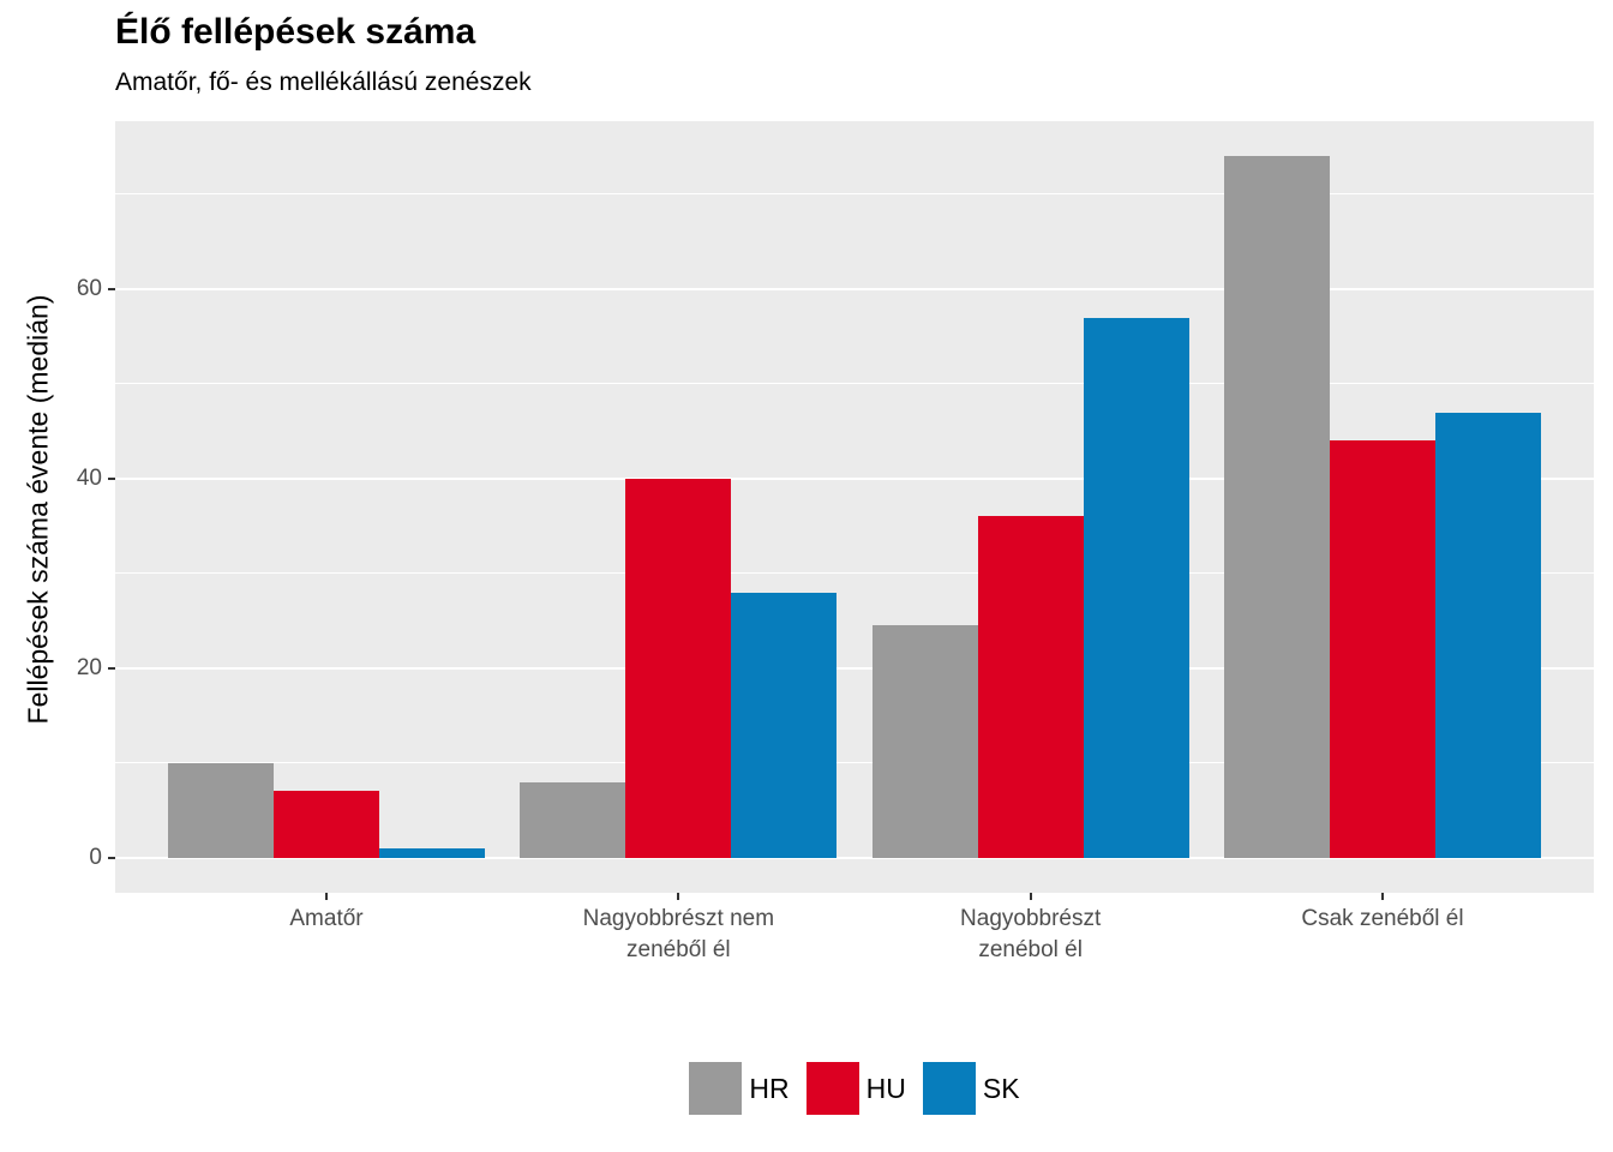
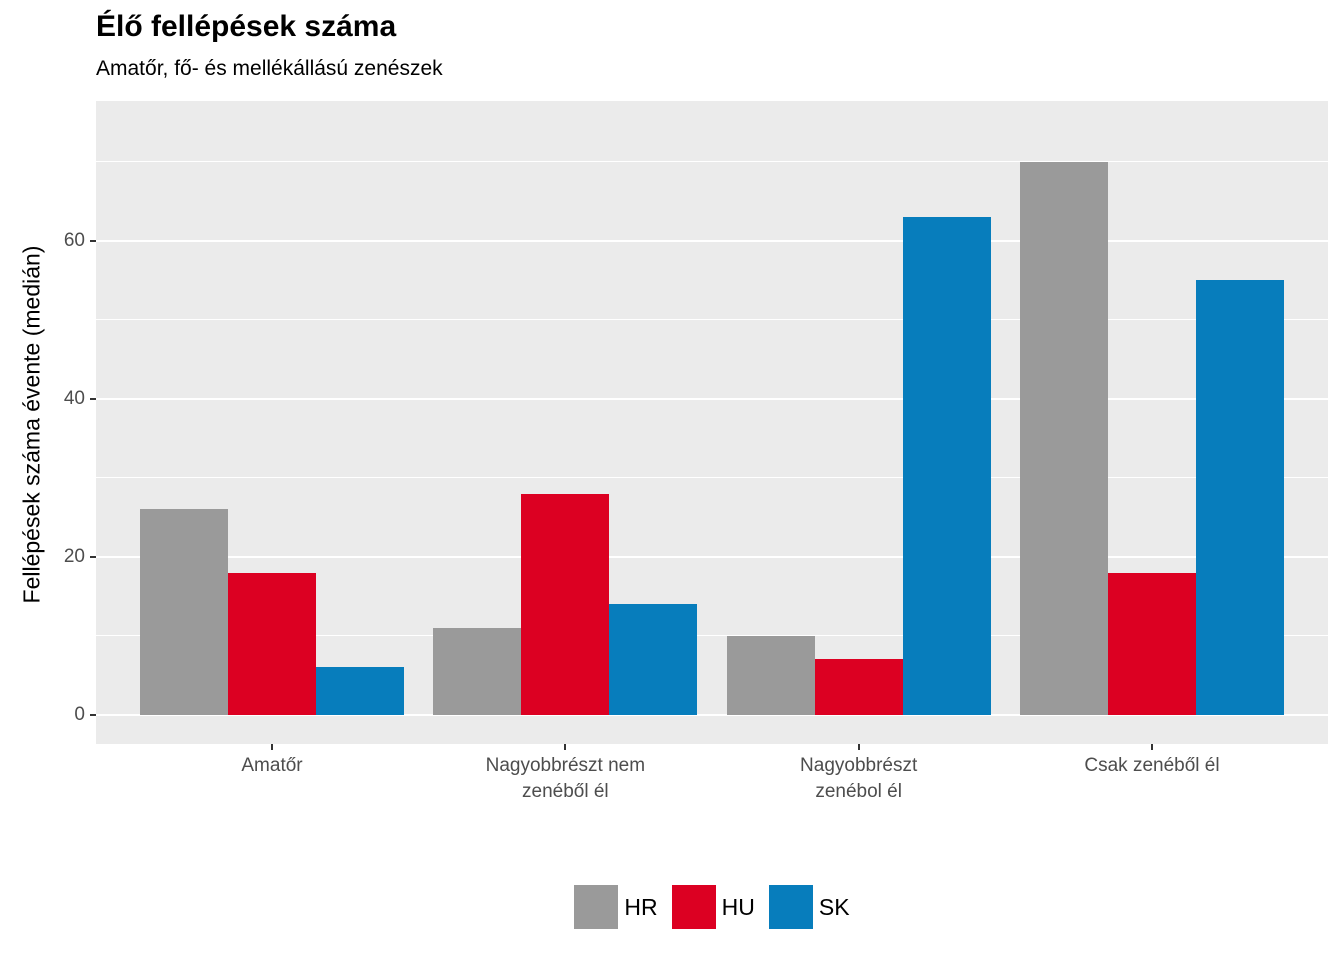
HR/Amatőr: 10 -> 26
HU/Amatőr: 7 -> 18
SK/Amatőr: 1 -> 6
HR/Nagyobbrészt nem zenéből él: 8 -> 11
HU/Nagyobbrészt nem zenéből él: 40 -> 28
SK/Nagyobbrészt nem zenéből él: 28 -> 14
HR/Nagyobbrészt zenébol él: 24 -> 10
HU/Nagyobbrészt zenébol él: 36 -> 7
SK/Nagyobbrészt zenébol él: 57 -> 63
HR/Csak zenéből él: 74 -> 70
HU/Csak zenéből él: 44 -> 18
SK/Csak zenéből él: 47 -> 55
